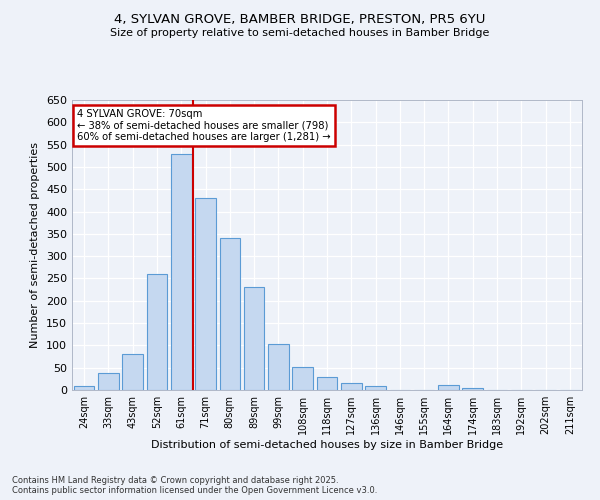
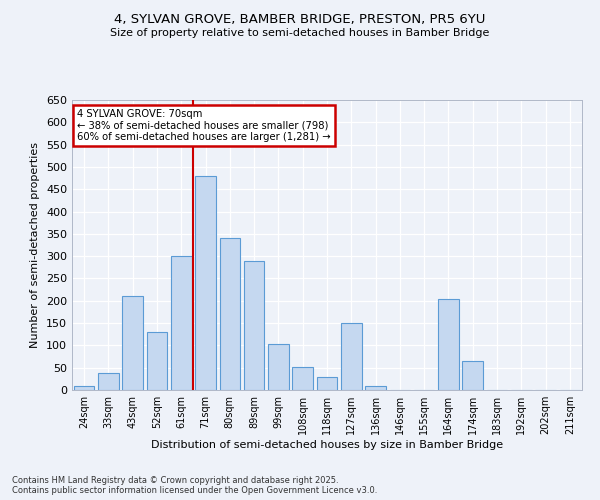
43sqm: 80 -> 210
52sqm: 260 -> 130
61sqm: 530 -> 300
71sqm: 430 -> 480
89sqm: 230 -> 290
127sqm: 15 -> 150
164sqm: 12 -> 205
174sqm: 5 -> 65
